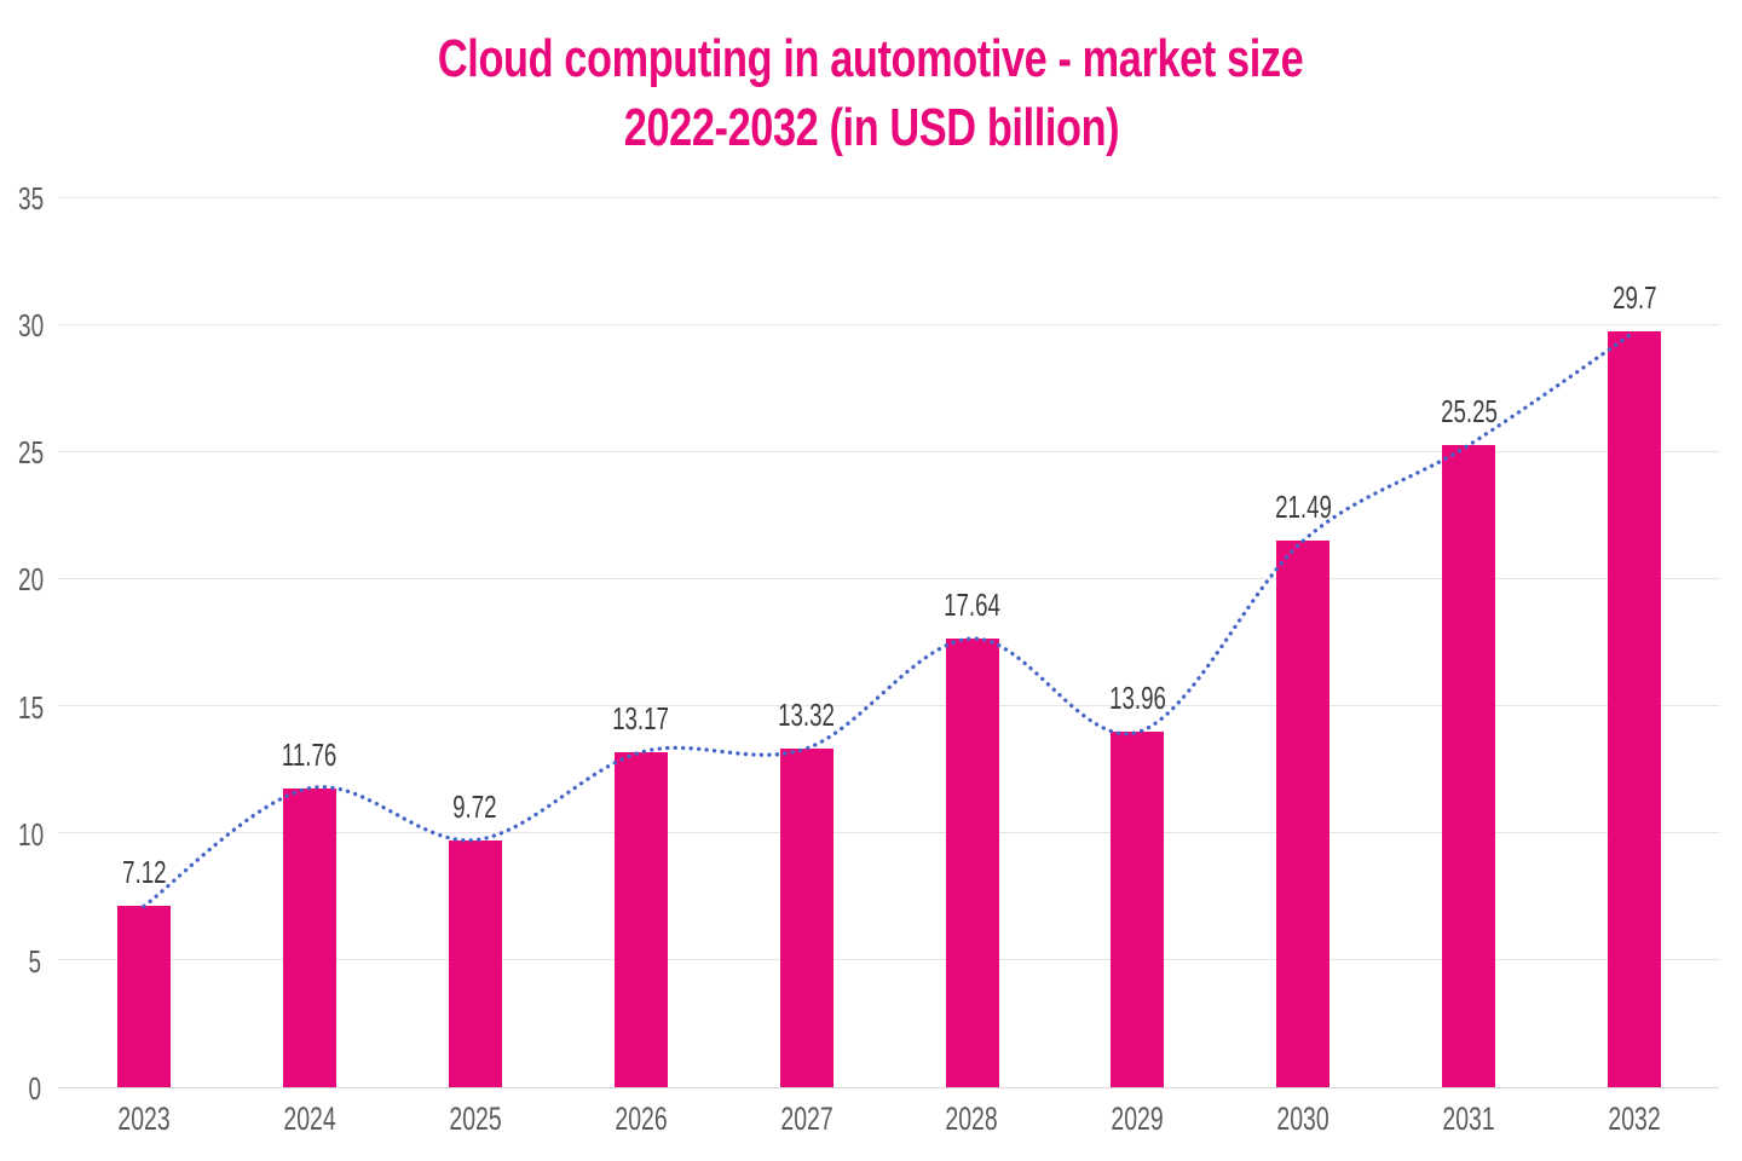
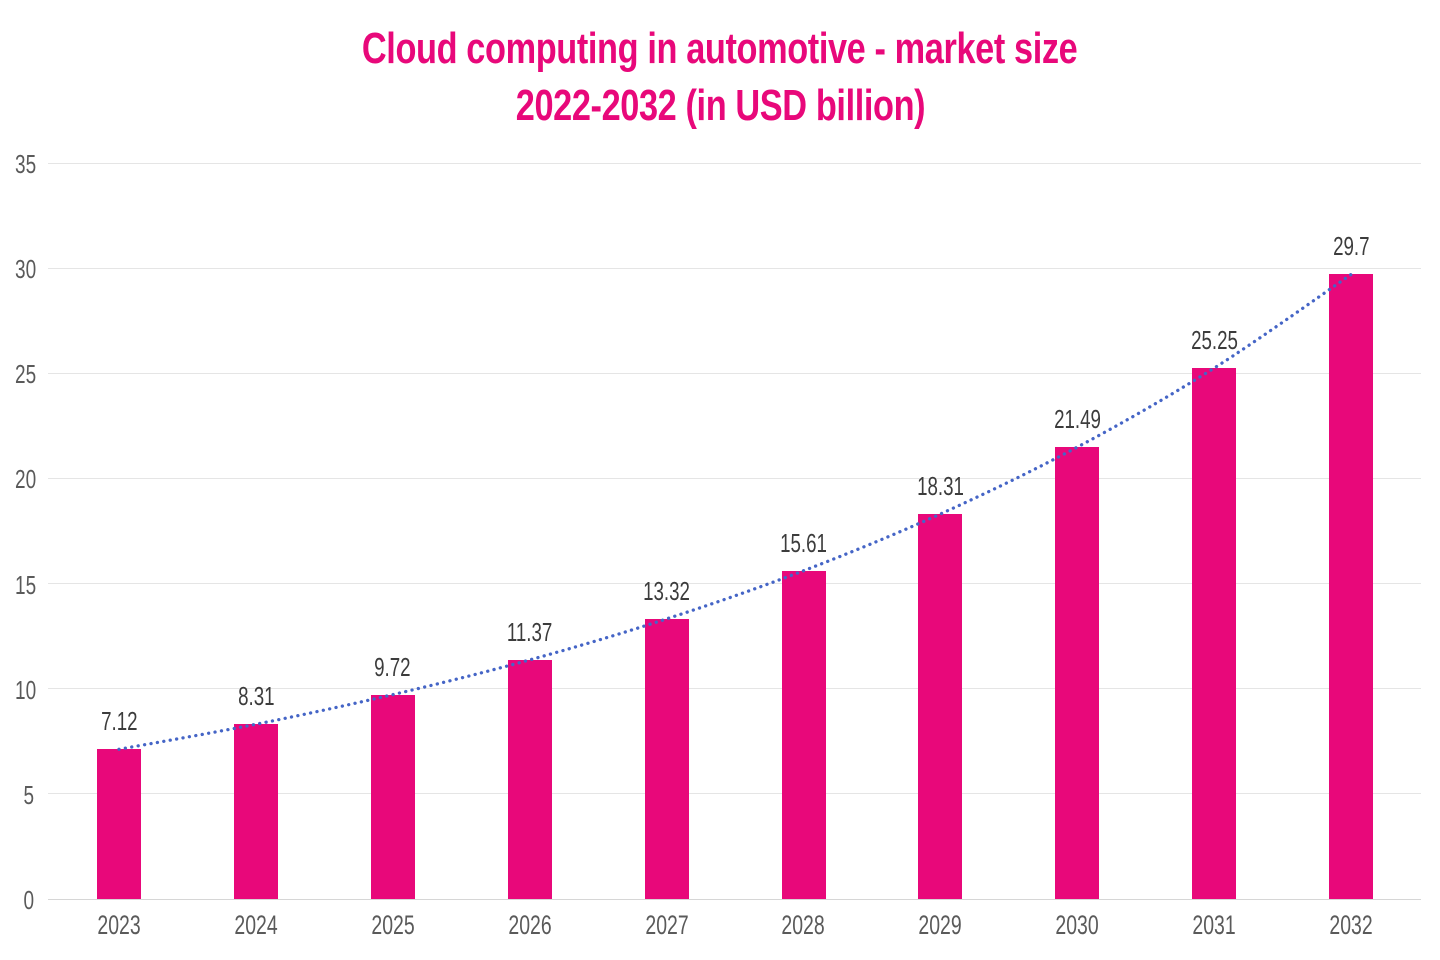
2024: 11.76 -> 8.31
2026: 13.17 -> 11.37
2028: 17.64 -> 15.61
2029: 13.96 -> 18.31
